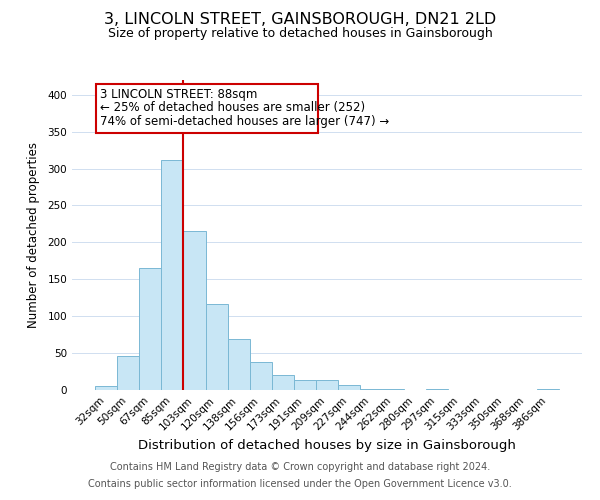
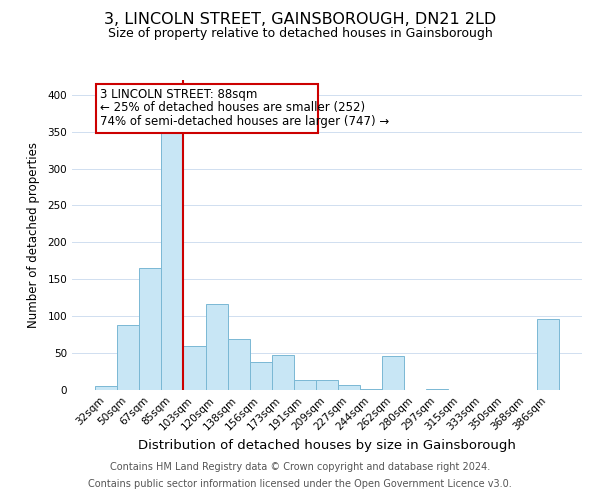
50sqm: 46 -> 88
85sqm: 312 -> 350
103sqm: 216 -> 60
173sqm: 20 -> 48
262sqm: 2 -> 46
386sqm: 2 -> 96
